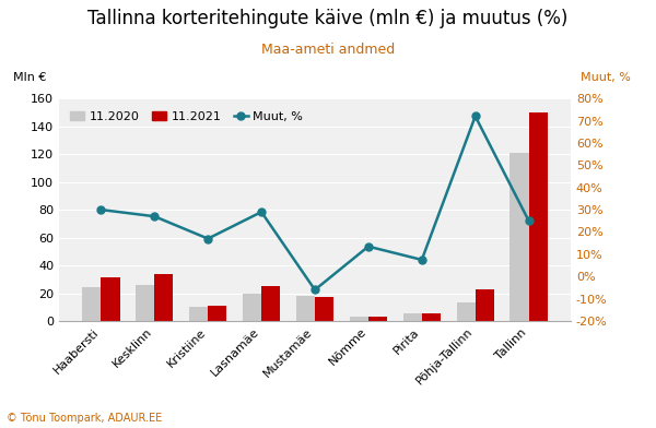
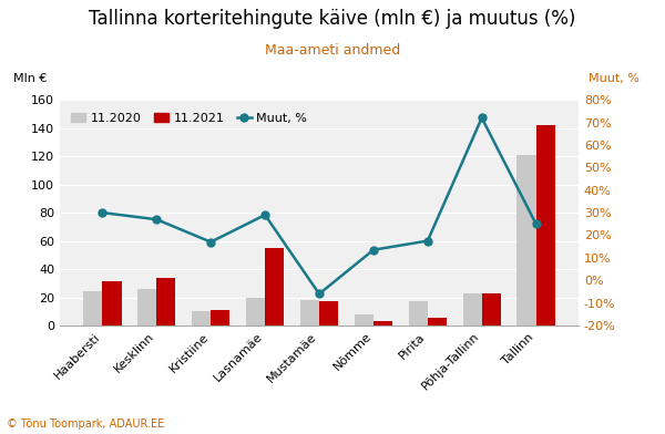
11.2021/Lasnamäe: 25 -> 55
11.2020/Nõmme: 3 -> 8
11.2020/Pirita: 6 -> 17
Muut, %/Pirita: 7.5% -> 17.5%
11.2020/Põhja-Tallinn: 14 -> 23
11.2021/Tallinn: 150 -> 142
